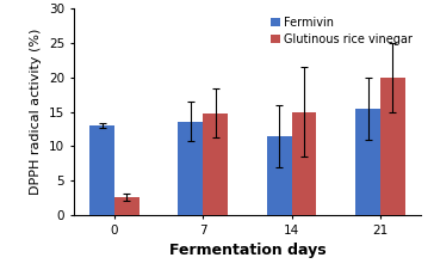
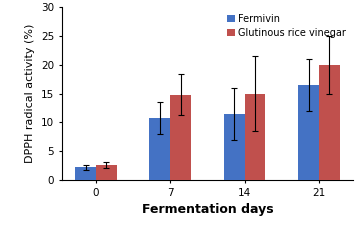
Fermivin/0: 13.0 -> 2.2
Fermivin/7: 13.6 -> 10.8
Fermivin/21: 15.4 -> 16.5
